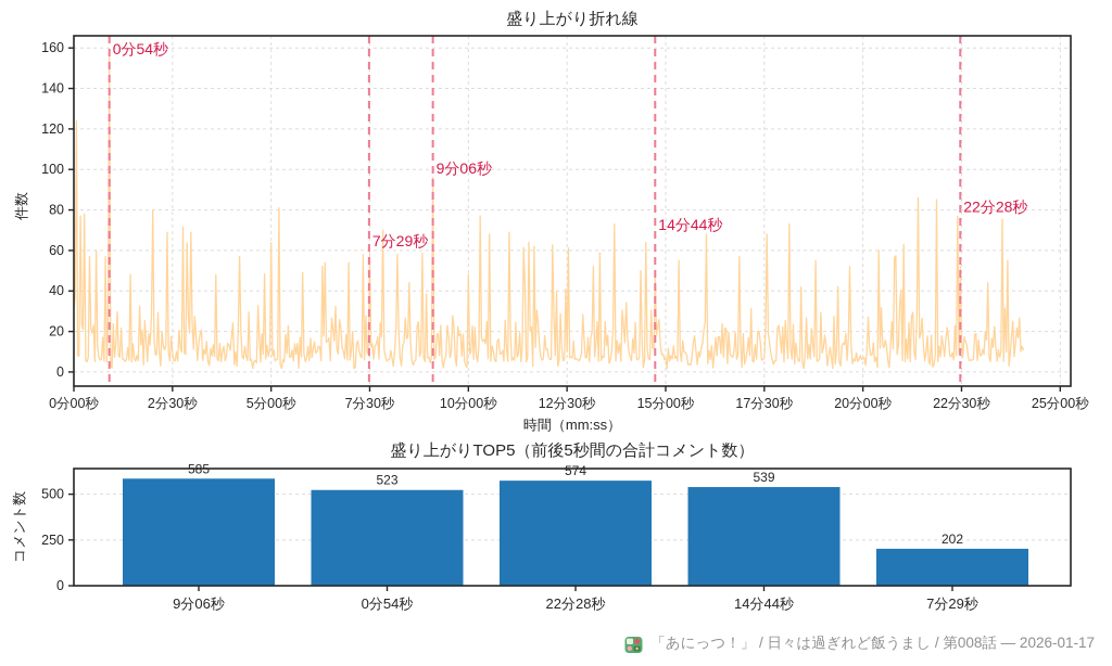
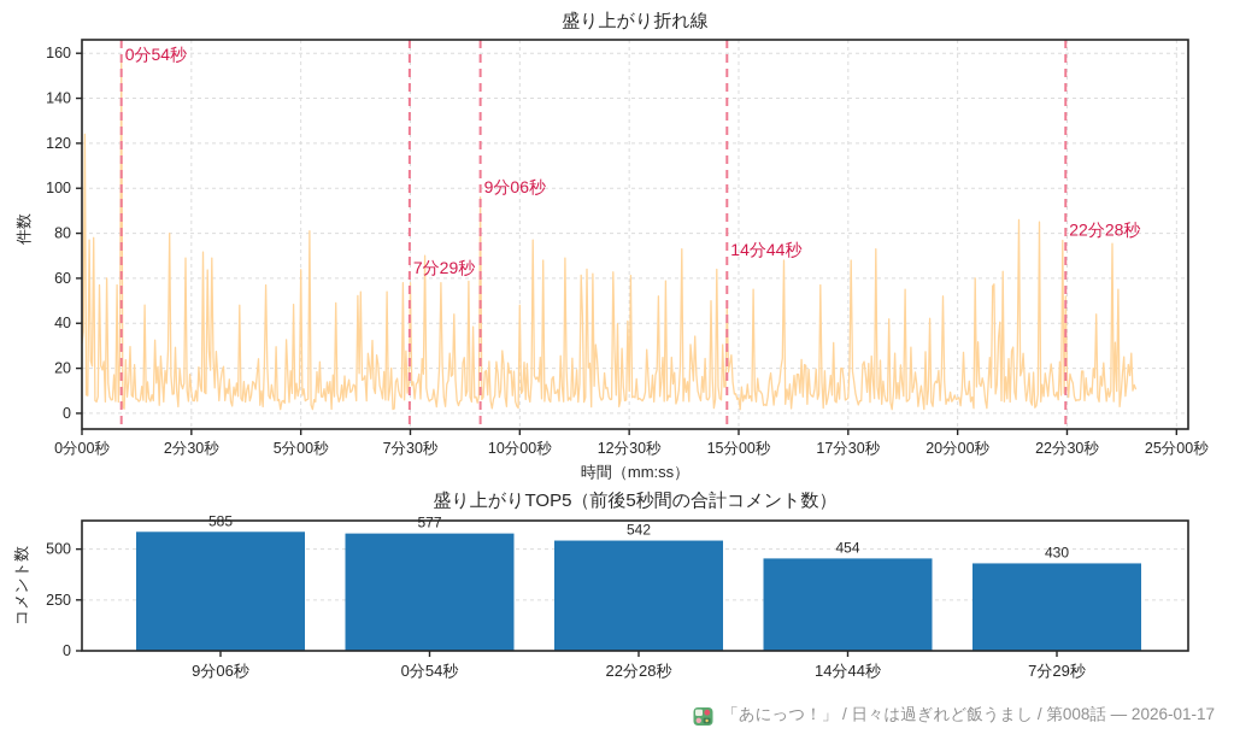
盛り上がりTOP5（前後5秒間の合計コメント数）/0分54秒: 523 -> 577
盛り上がりTOP5（前後5秒間の合計コメント数）/22分28秒: 574 -> 542
盛り上がりTOP5（前後5秒間の合計コメント数）/14分44秒: 539 -> 454
盛り上がりTOP5（前後5秒間の合計コメント数）/7分29秒: 202 -> 430
